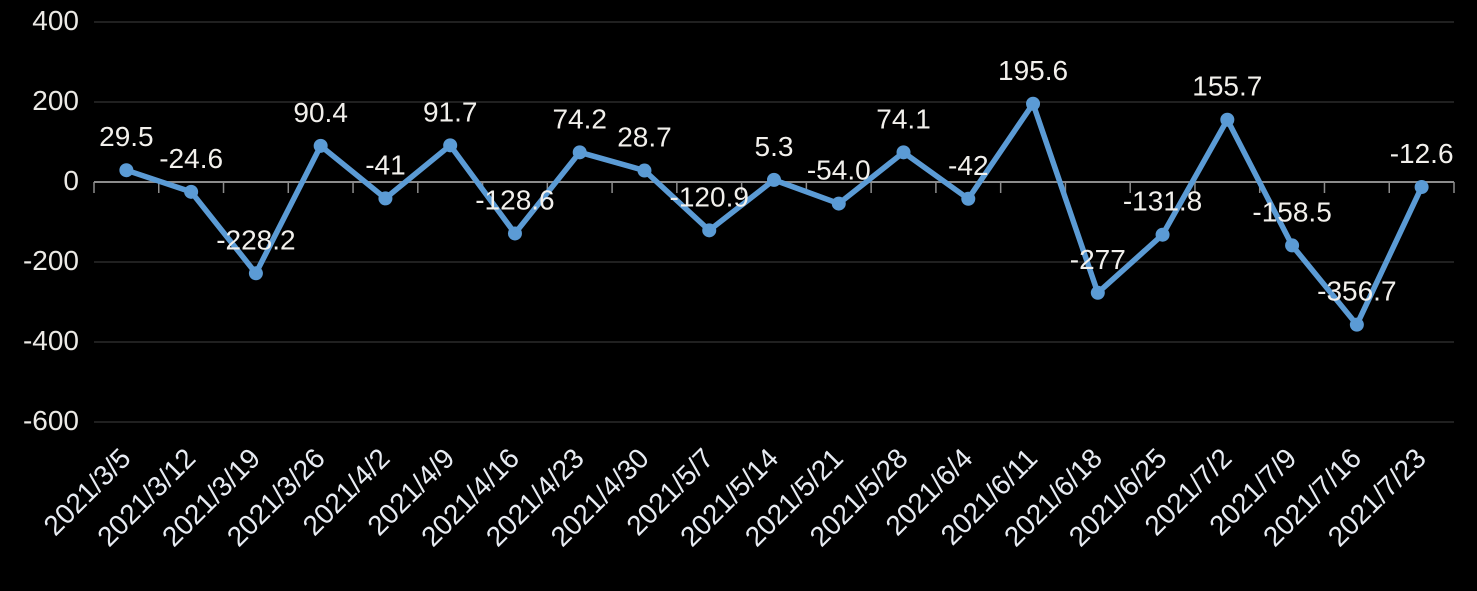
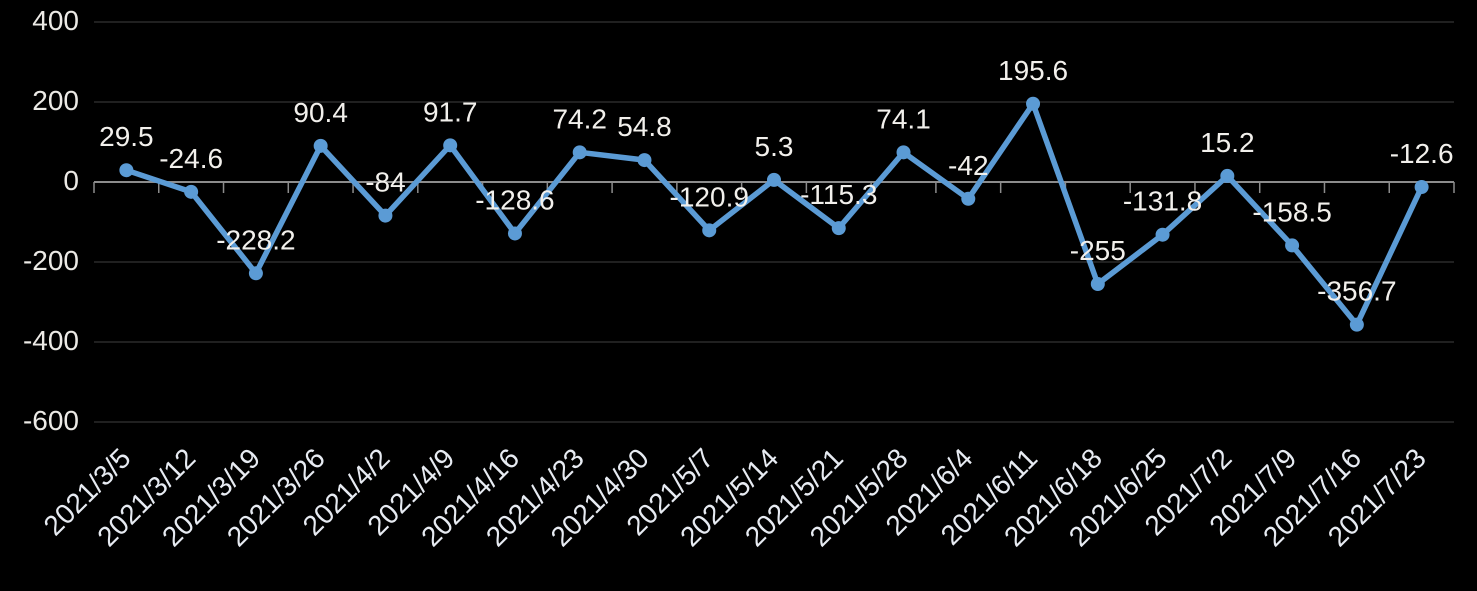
2021/4/2: -41 -> -84
2021/4/30: 28.7 -> 54.8
2021/5/21: -54.0 -> -115.3
2021/6/18: -277 -> -255
2021/7/2: 155.7 -> 15.2
